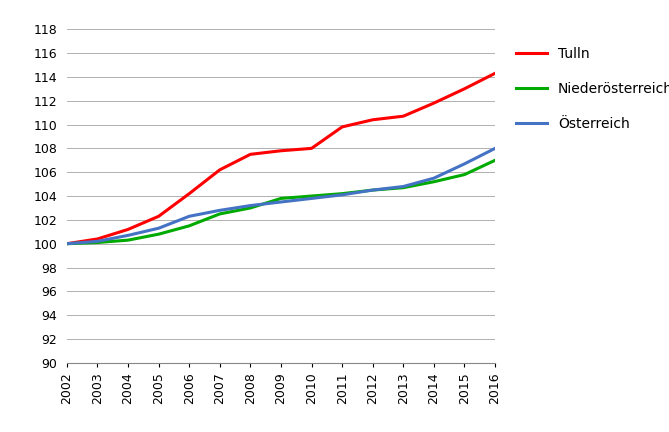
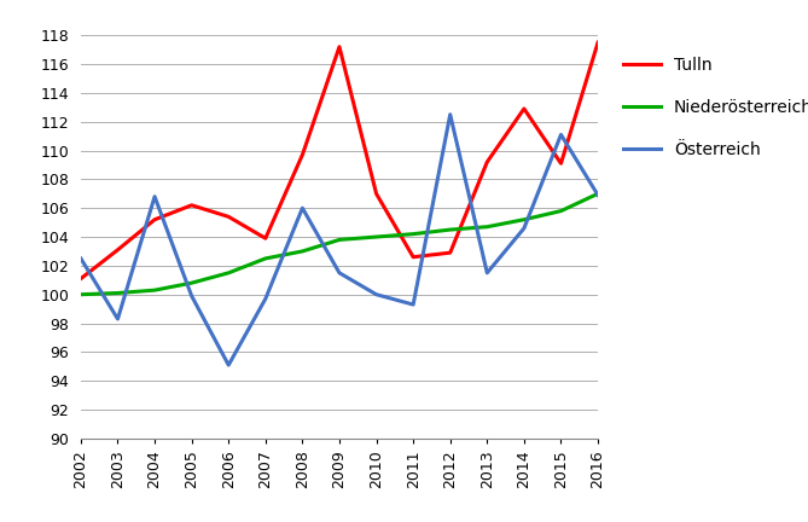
Tulln/2002: 100.0 -> 101.1
Österreich/2002: 100.0 -> 102.5
Tulln/2003: 100.4 -> 103.1
Österreich/2003: 100.2 -> 98.3
Tulln/2004: 101.2 -> 105.2
Österreich/2004: 100.7 -> 106.8
Tulln/2005: 102.3 -> 106.2
Österreich/2005: 101.3 -> 99.9
Tulln/2006: 104.2 -> 105.4
Österreich/2006: 102.3 -> 95.1
Tulln/2007: 106.2 -> 103.9
Österreich/2007: 102.8 -> 99.7
Tulln/2008: 107.5 -> 109.7
Österreich/2008: 103.2 -> 106.0
Tulln/2009: 107.8 -> 117.2
Österreich/2009: 103.5 -> 101.5
Tulln/2010: 108.0 -> 107.0
Österreich/2010: 103.8 -> 100.0
Tulln/2011: 109.8 -> 102.6
Österreich/2011: 104.1 -> 99.3
Tulln/2012: 110.4 -> 102.9
Österreich/2012: 104.5 -> 112.5
Tulln/2013: 110.7 -> 109.2
Österreich/2013: 104.8 -> 101.5
Tulln/2014: 111.8 -> 112.9
Österreich/2014: 105.5 -> 104.6
Tulln/2015: 113.0 -> 109.1
Österreich/2015: 106.7 -> 111.1
Tulln/2016: 114.3 -> 117.5
Österreich/2016: 108.0 -> 106.9
